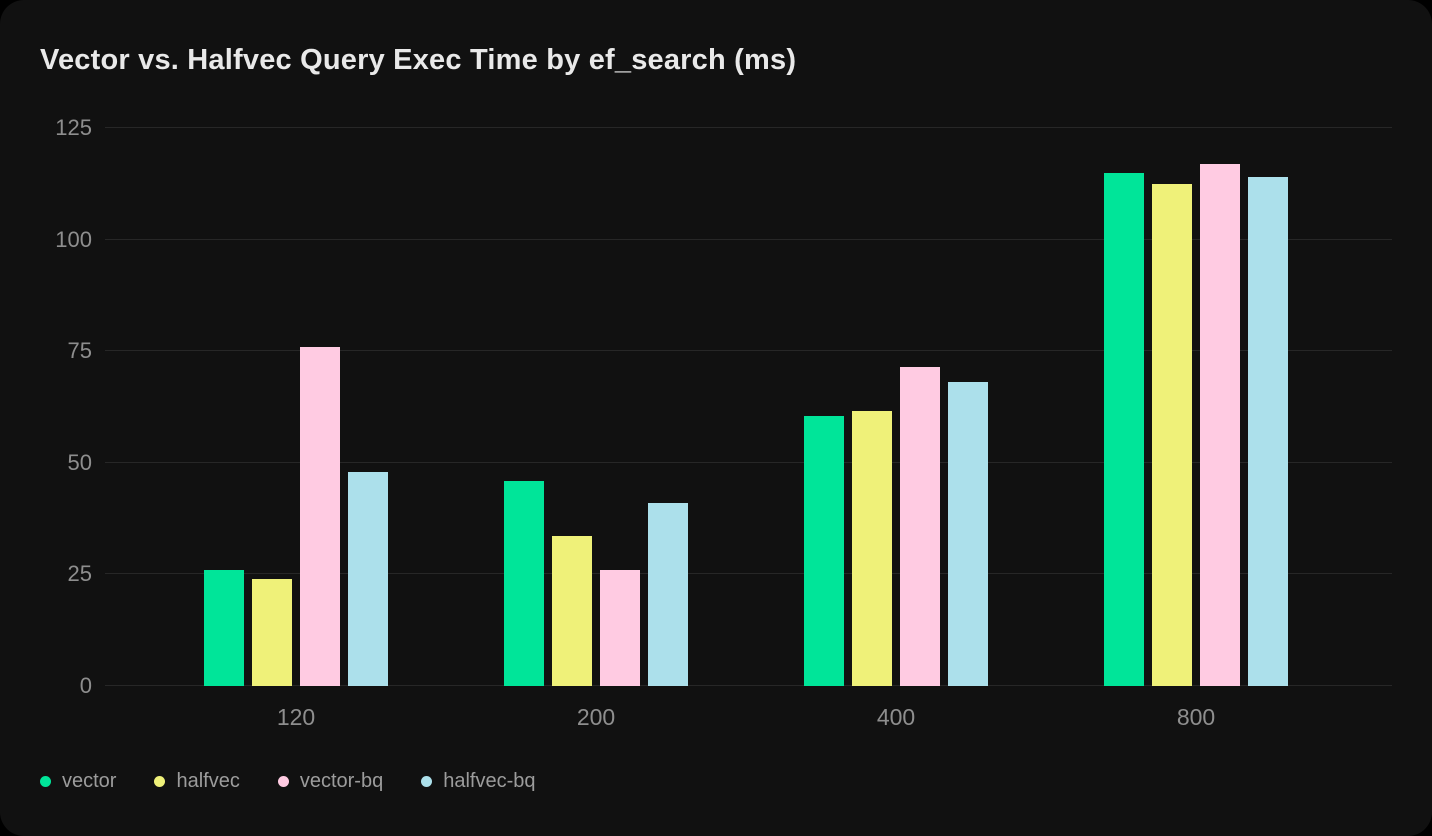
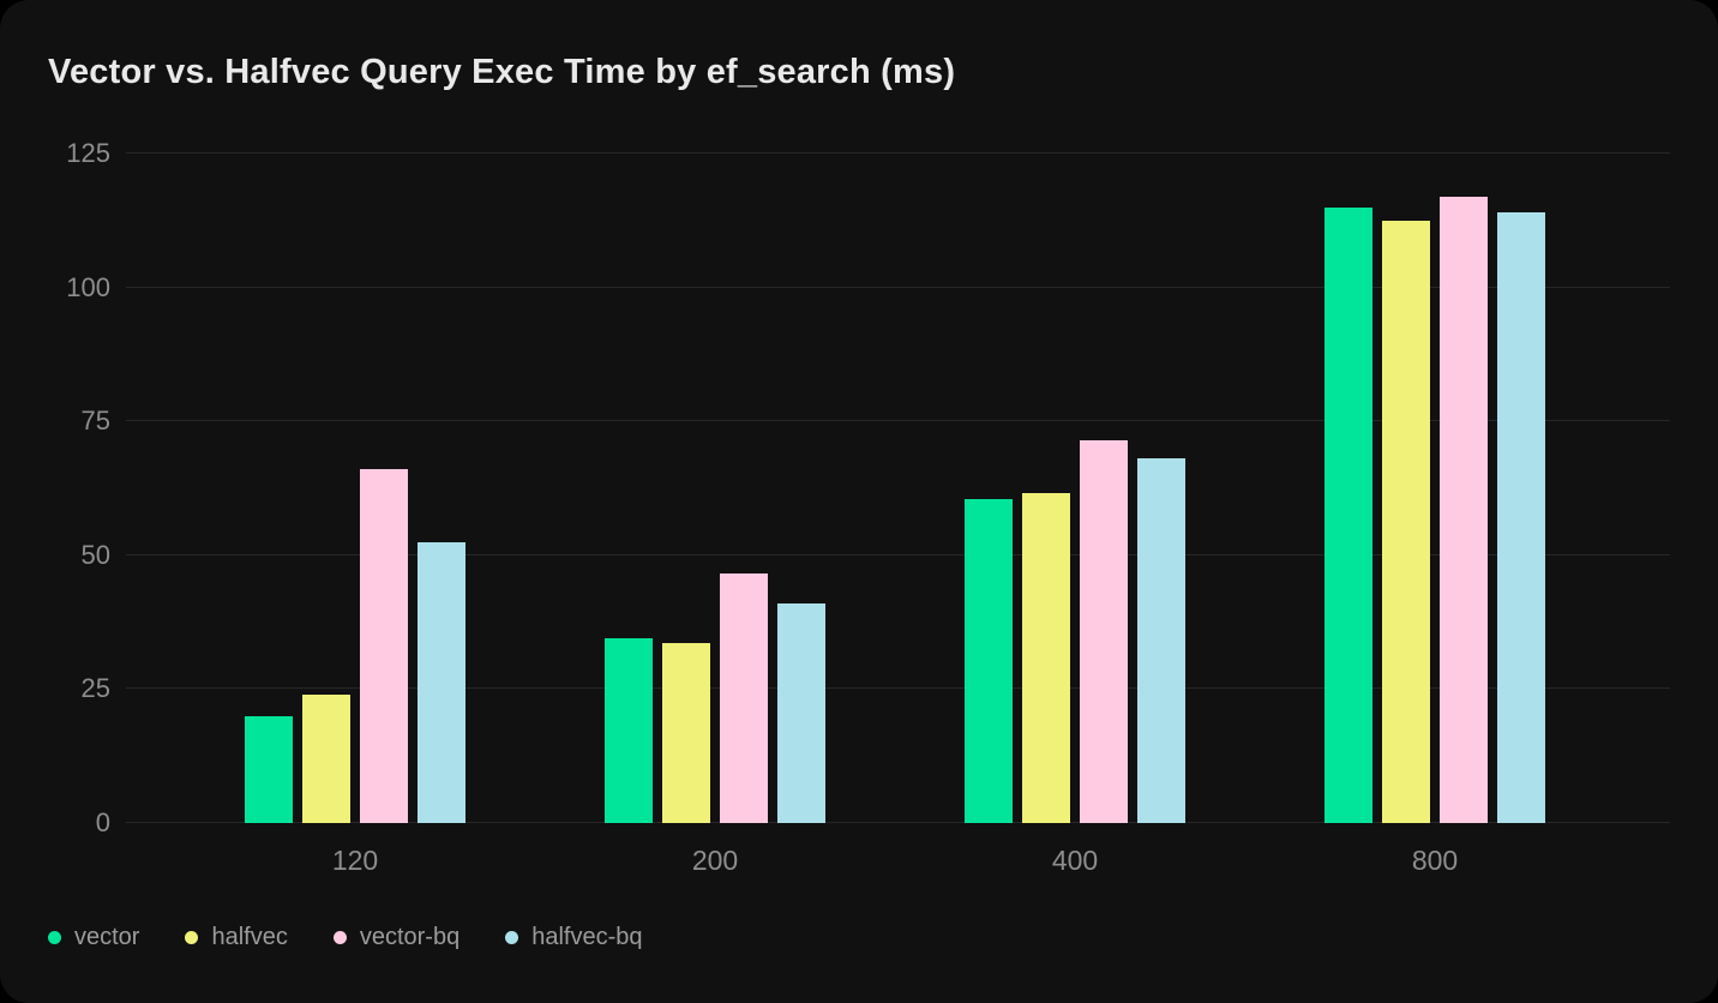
vector/120: 26 -> 20
vector-bq/120: 76 -> 66
halfvec-bq/120: 48 -> 52
vector/200: 46 -> 34
vector-bq/200: 26 -> 46
